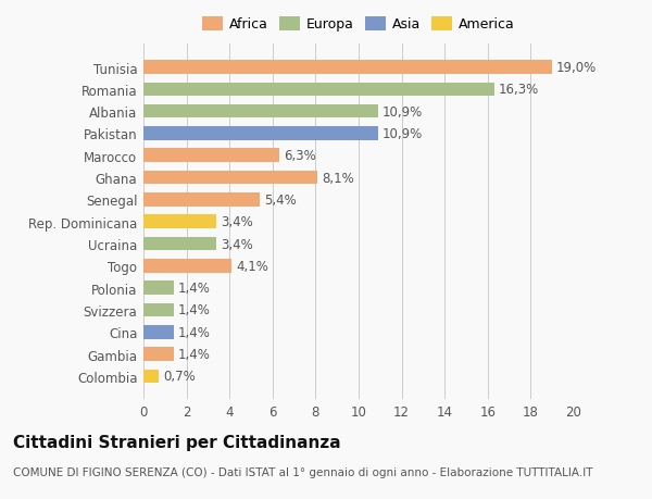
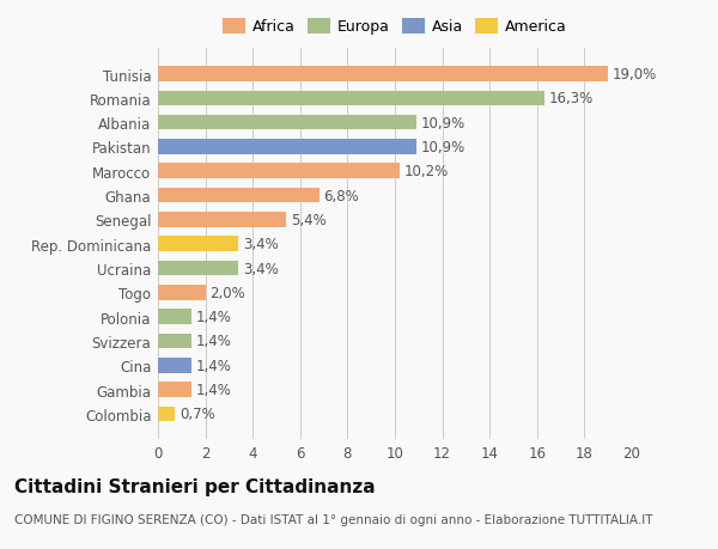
Marocco: 6,3% -> 10,2%
Ghana: 8,1% -> 6,8%
Togo: 4,1% -> 2,0%
